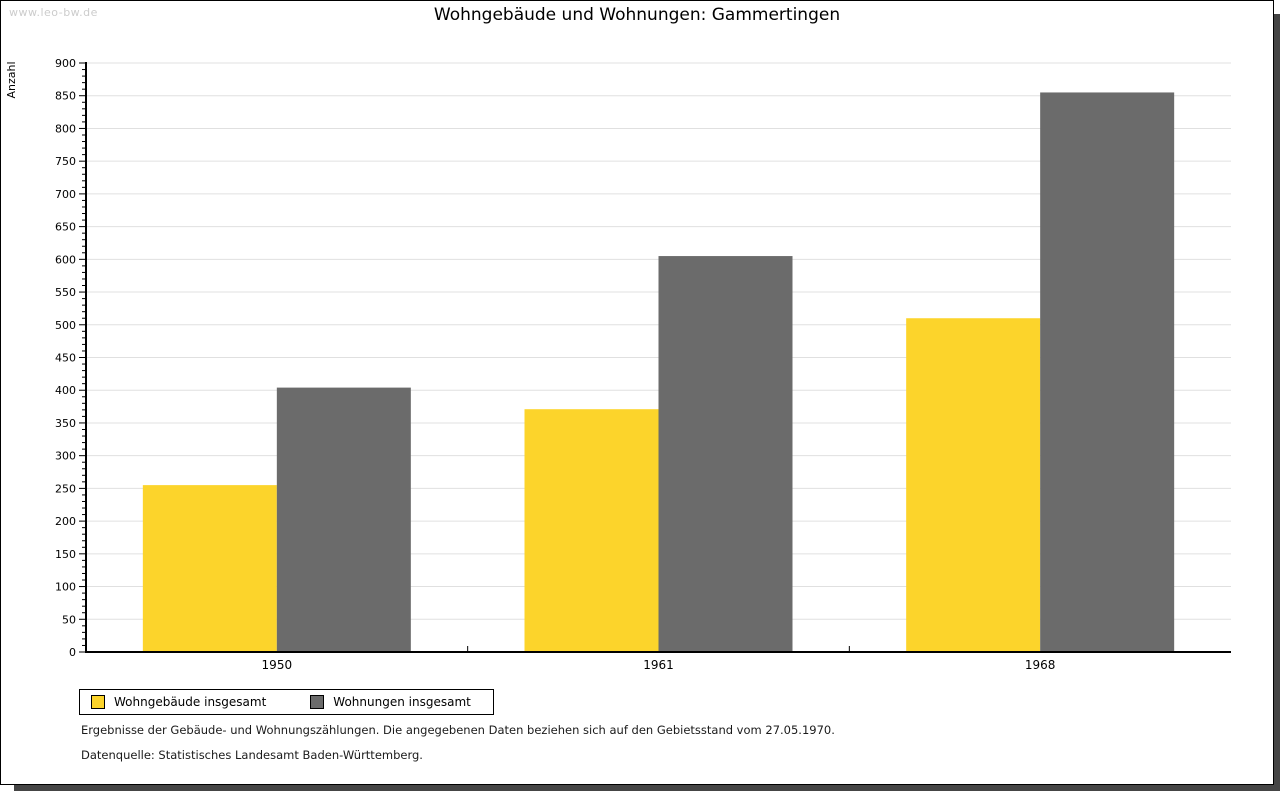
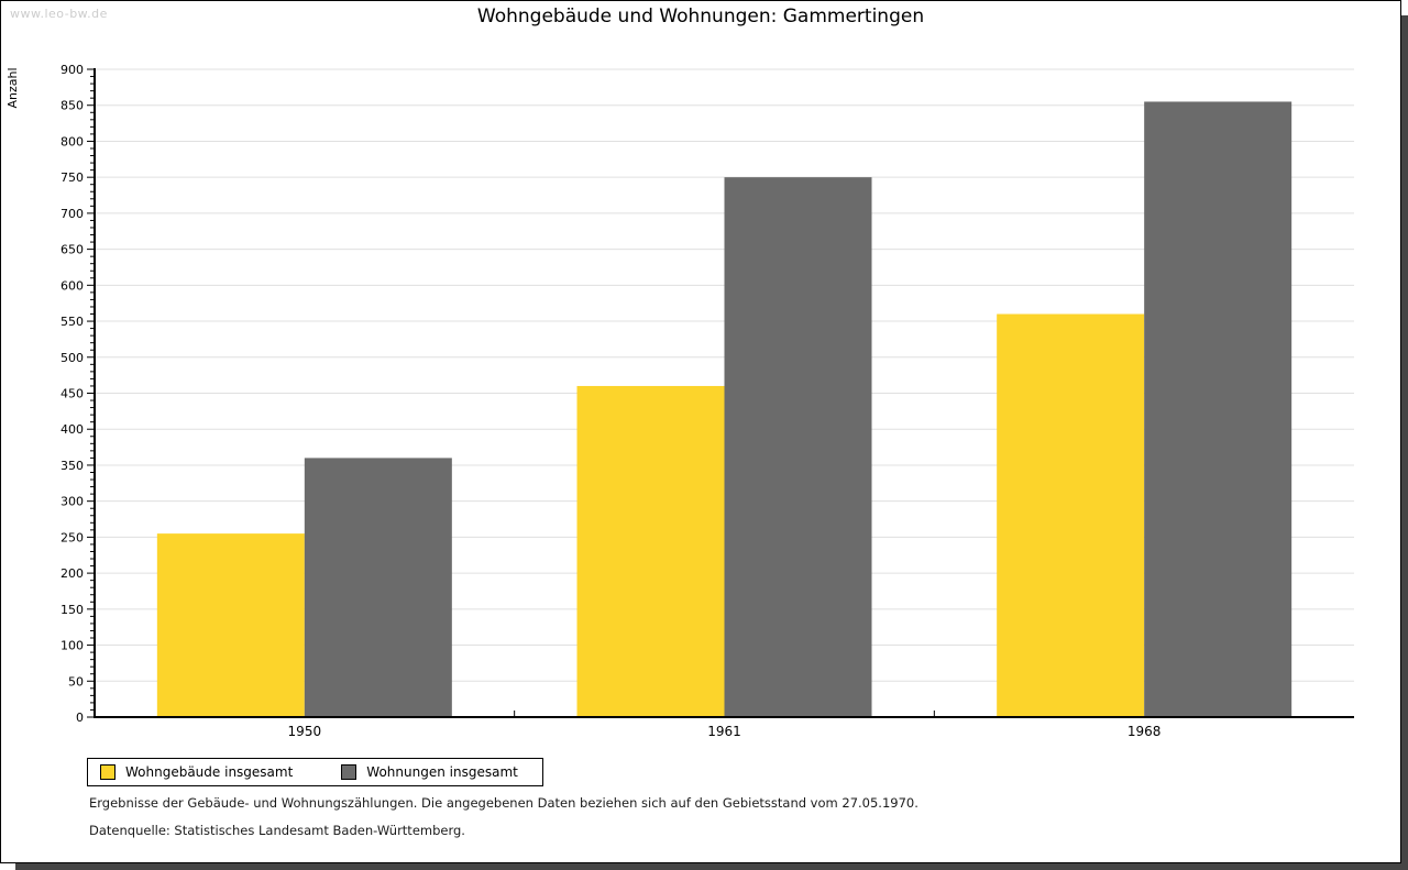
Wohnungen insgesamt/1950: 400 -> 360
Wohngebäude insgesamt/1961: 370 -> 460
Wohnungen insgesamt/1961: 600 -> 750
Wohngebäude insgesamt/1968: 510 -> 560
